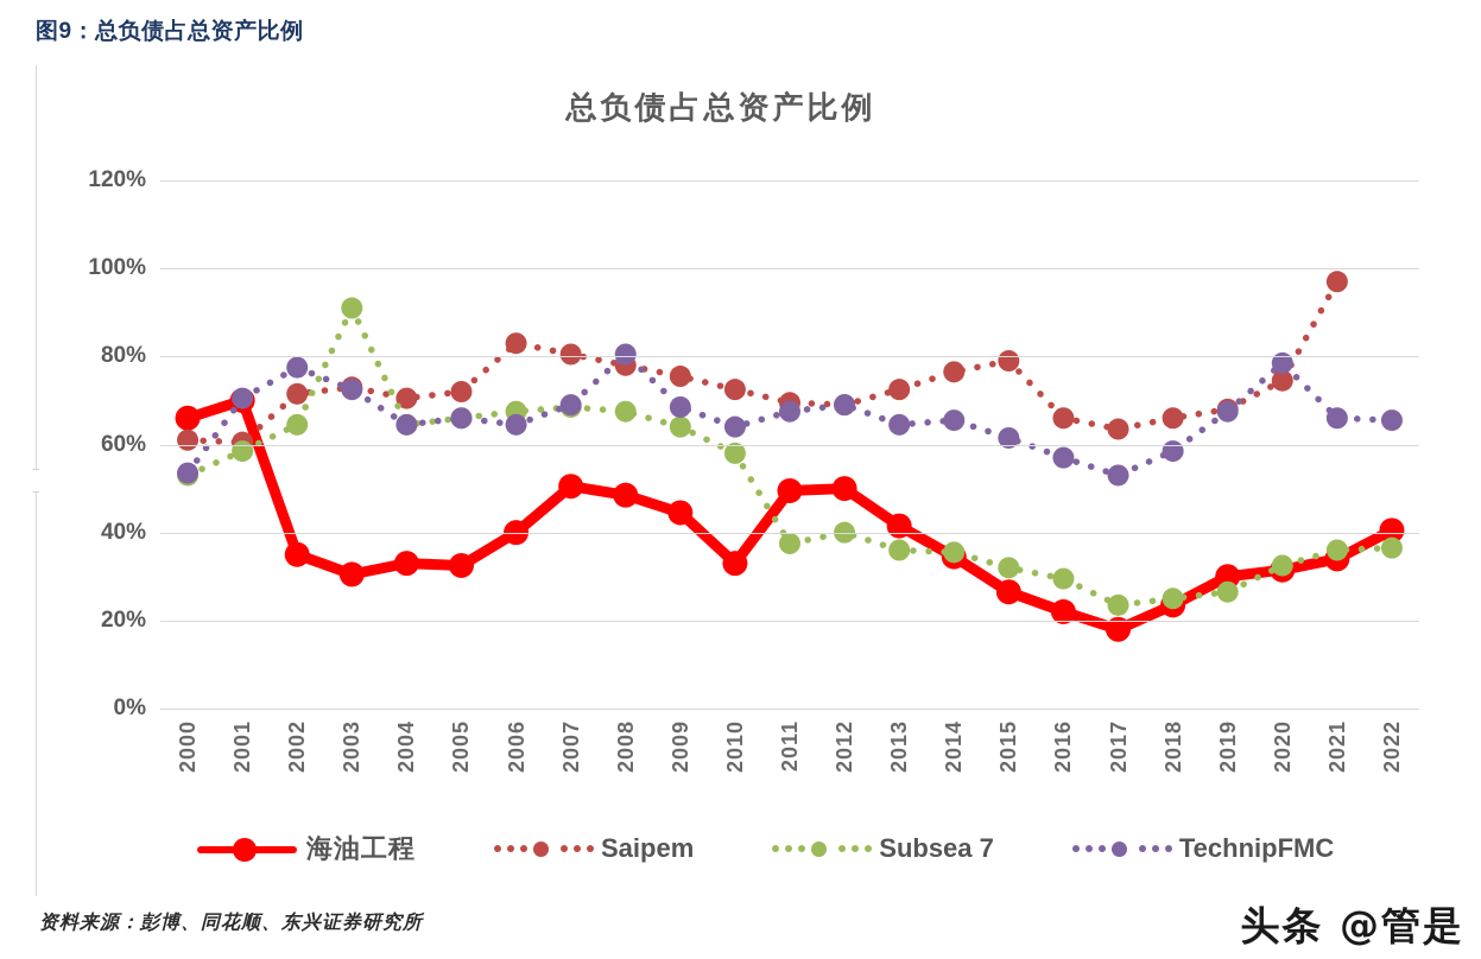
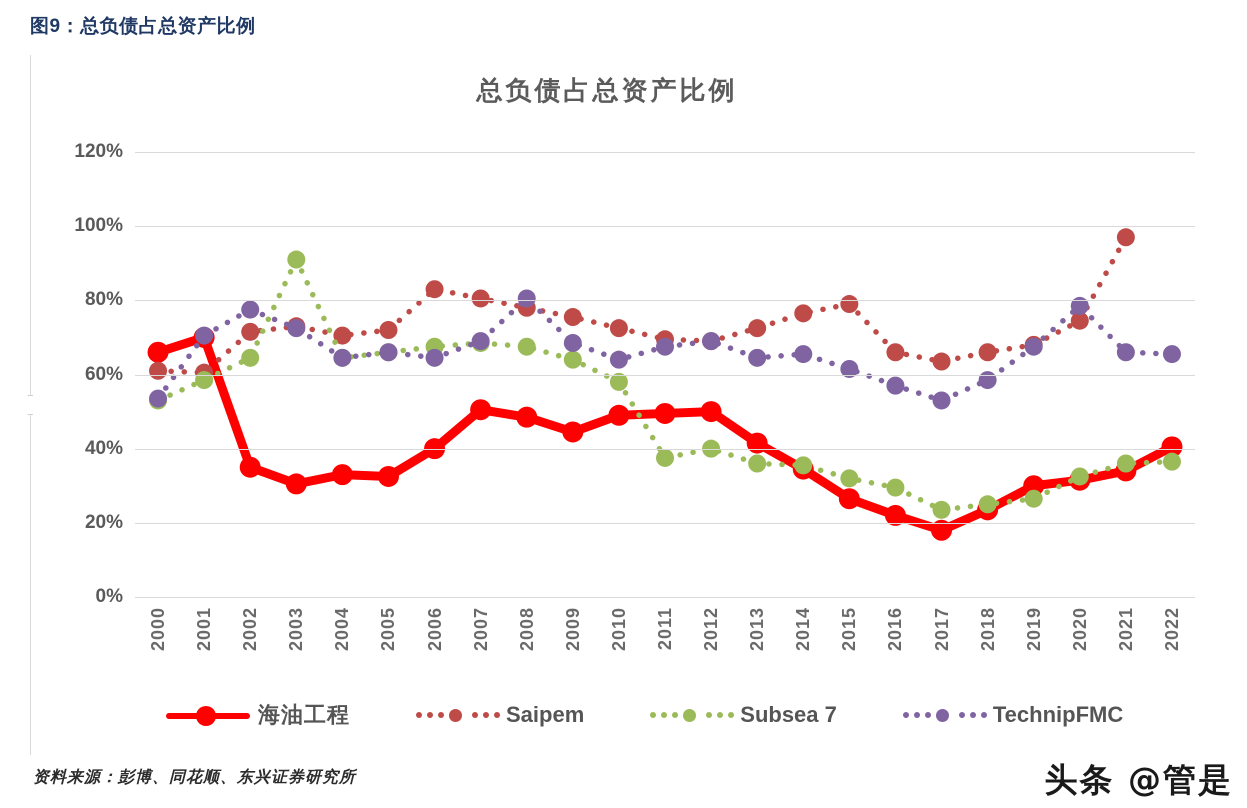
海油工程/2010: 33% -> 49%
